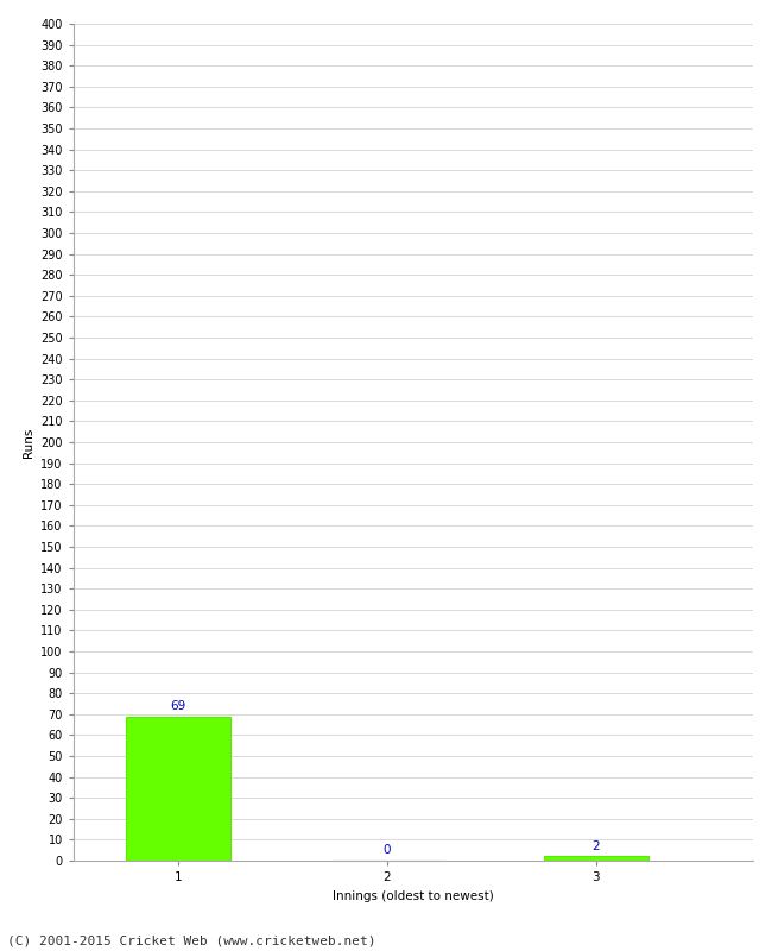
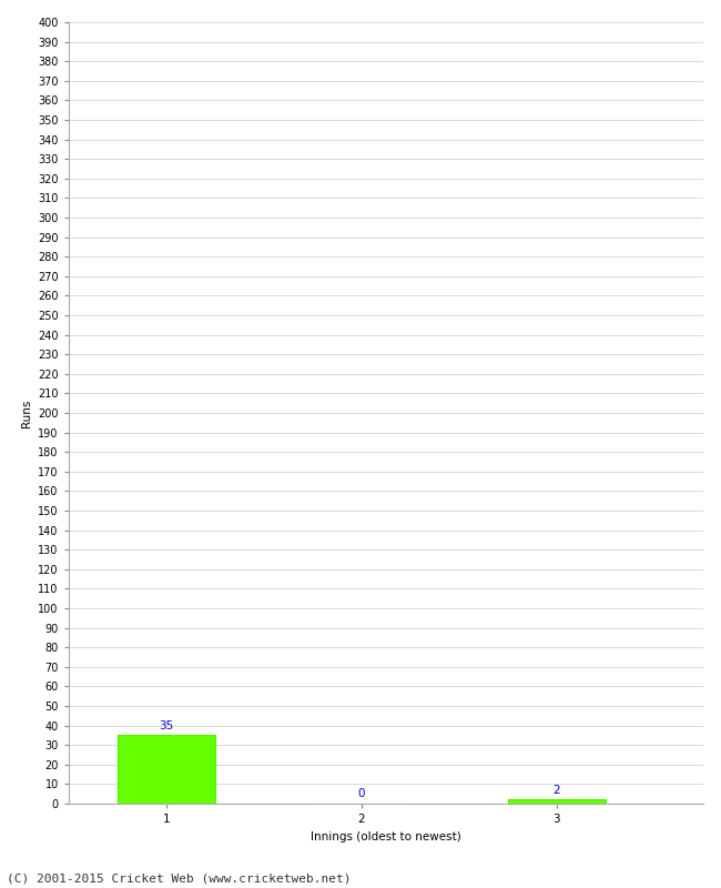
1: 69 -> 35
